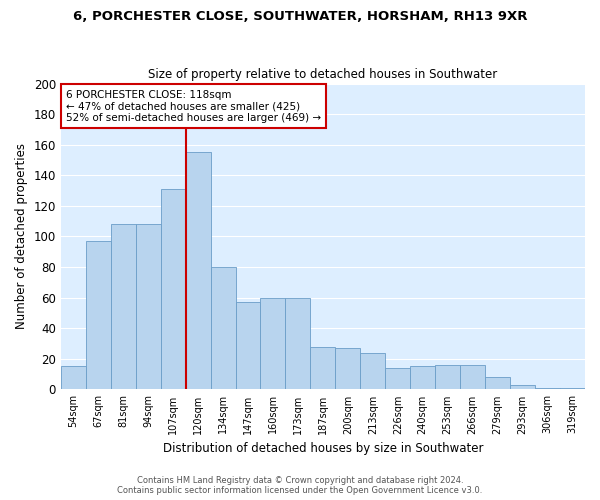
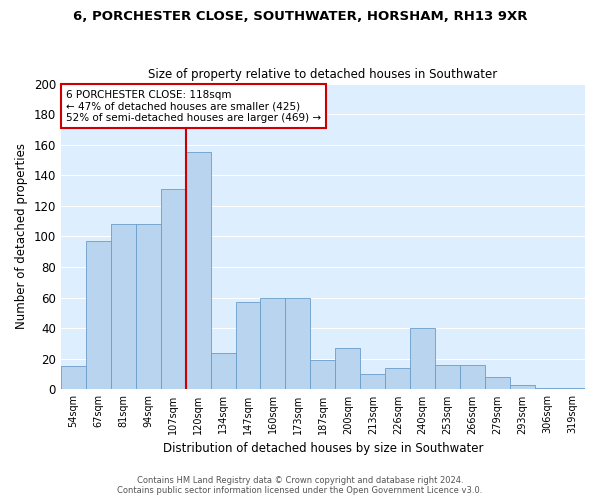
134sqm: 80 -> 24
187sqm: 28 -> 19
213sqm: 24 -> 10
240sqm: 15 -> 40
